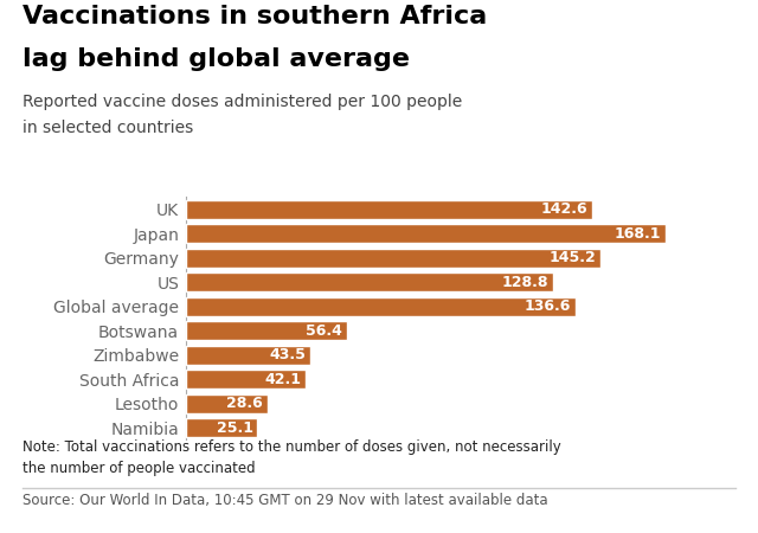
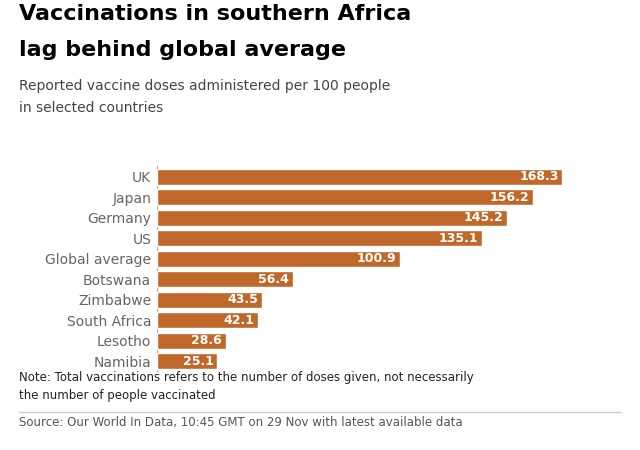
UK: 142.6 -> 168.3
Japan: 168.1 -> 156.2
US: 128.8 -> 135.1
Global average: 136.6 -> 100.9
